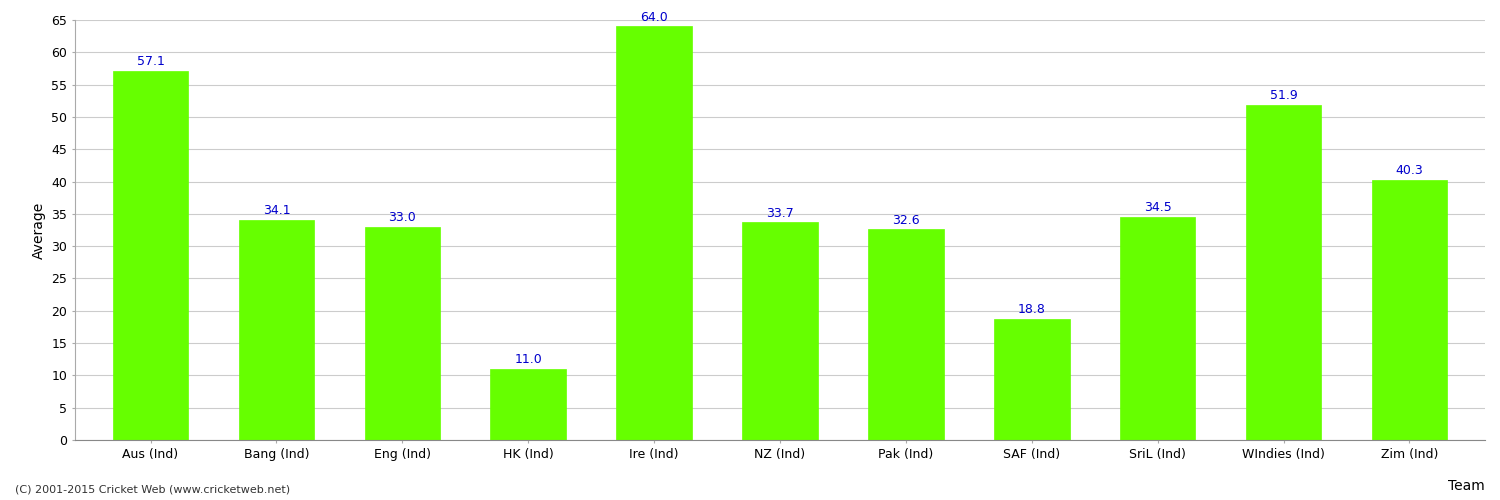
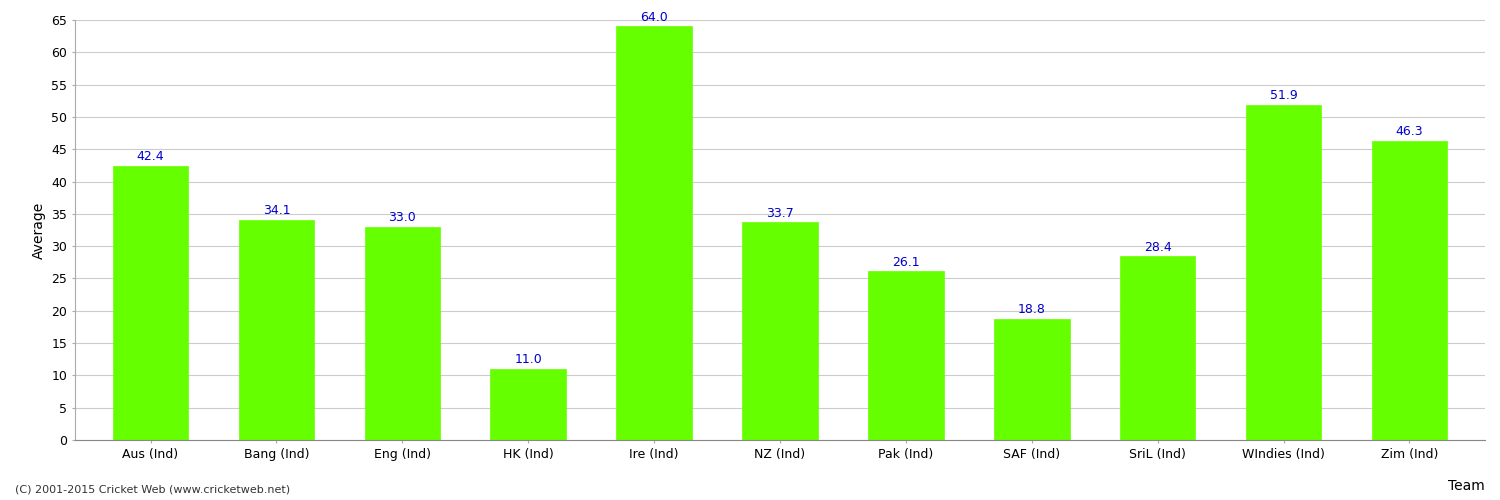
Aus (Ind): 57.1 -> 42.4
Pak (Ind): 32.6 -> 26.1
SriL (Ind): 34.5 -> 28.4
Zim (Ind): 40.3 -> 46.3
